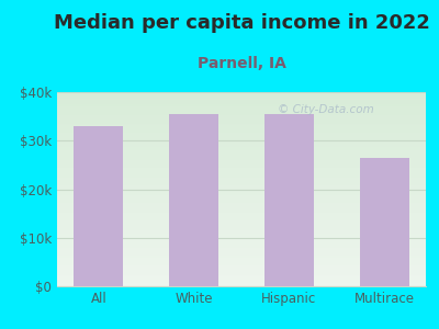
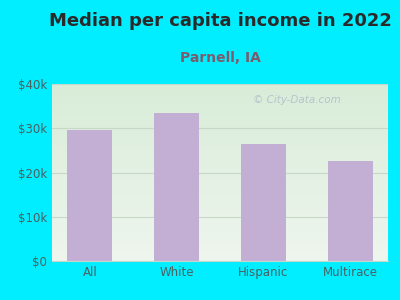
All: $33.0k -> $29.5k
White: $35.5k -> $33.5k
Hispanic: $35.5k -> $26.5k
Multirace: $26.5k -> $22.5k
